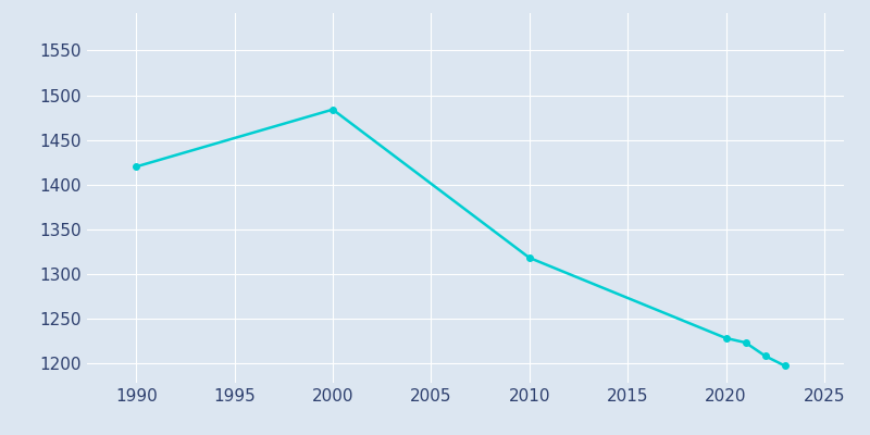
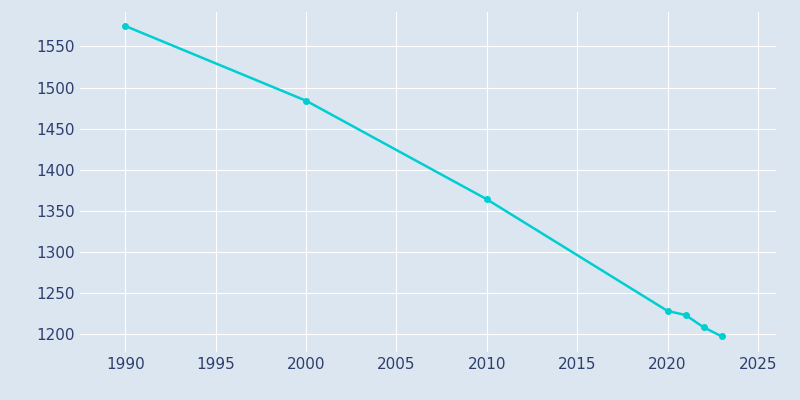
1990: 1420 -> 1575
2010: 1318 -> 1364
